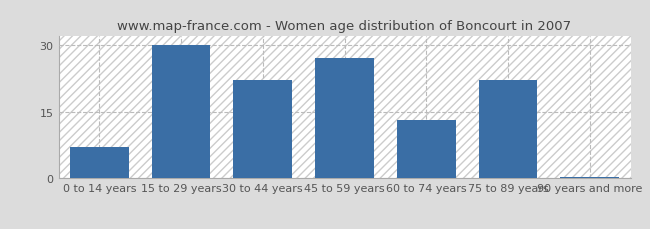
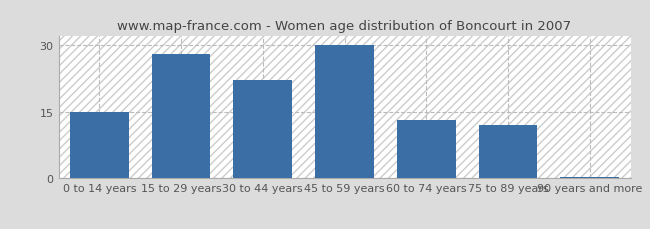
0 to 14 years: 7.0 -> 15.0
15 to 29 years: 30.0 -> 28.0
45 to 59 years: 27.0 -> 30.0
75 to 89 years: 22.0 -> 12.0
